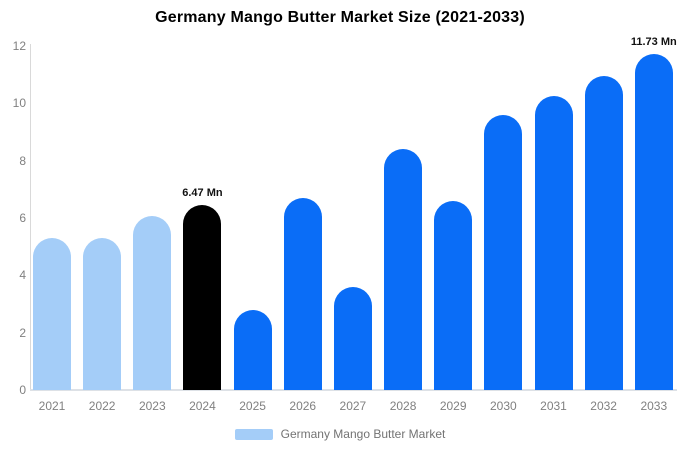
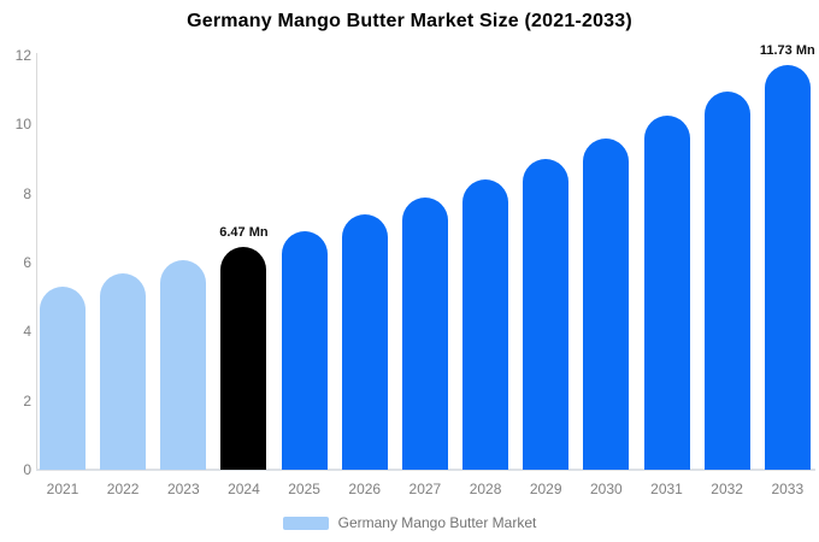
2022: 5.3 -> 5.7
2025: 2.8 -> 6.9
2026: 6.7 -> 7.4
2027: 3.6 -> 7.9
2029: 6.6 -> 9.0
